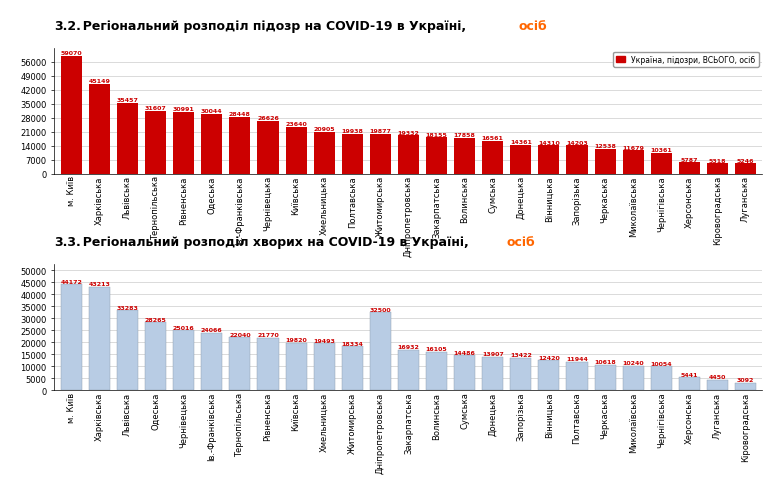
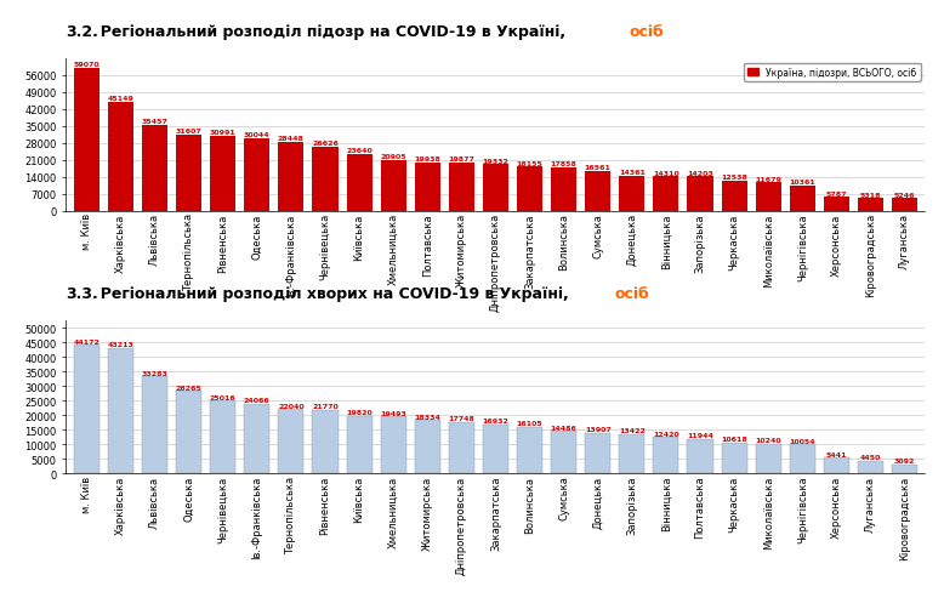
Дніпропетровська: 32500 -> 17700
